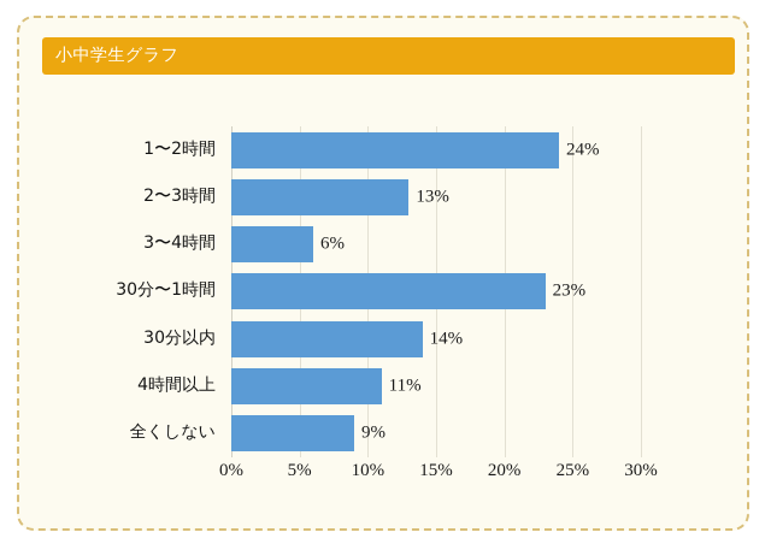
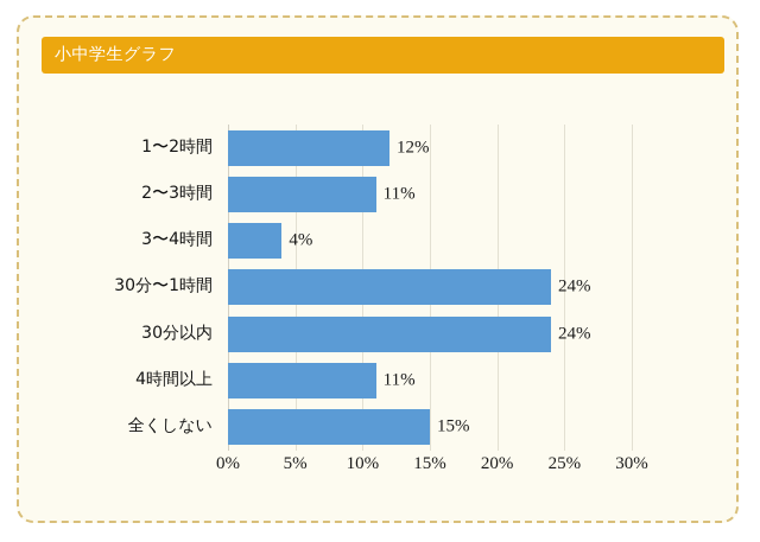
1〜2時間: 24% -> 12%
2〜3時間: 13% -> 11%
3〜4時間: 6% -> 4%
30分〜1時間: 23% -> 24%
30分以内: 14% -> 24%
全くしない: 9% -> 15%
